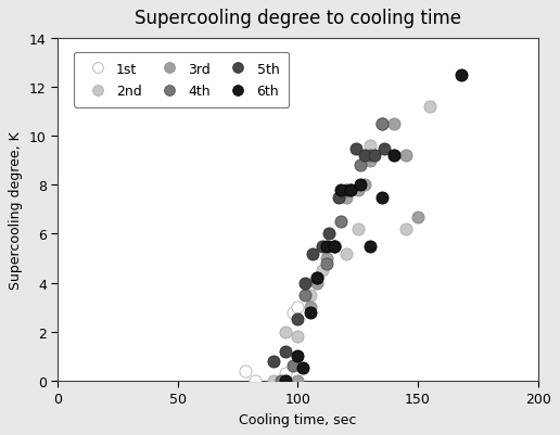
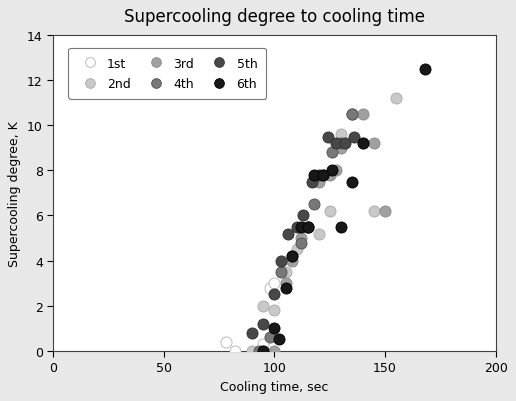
3rd/150: 6.7 -> 6.2
